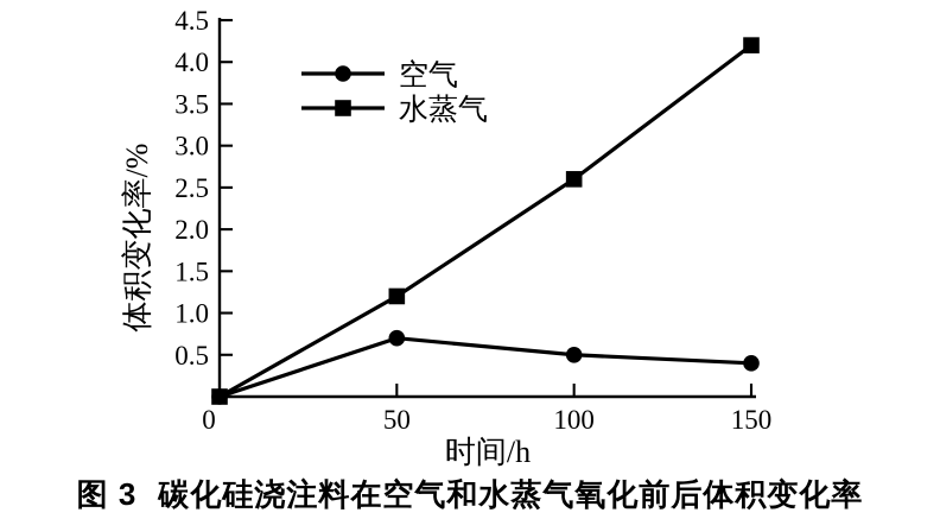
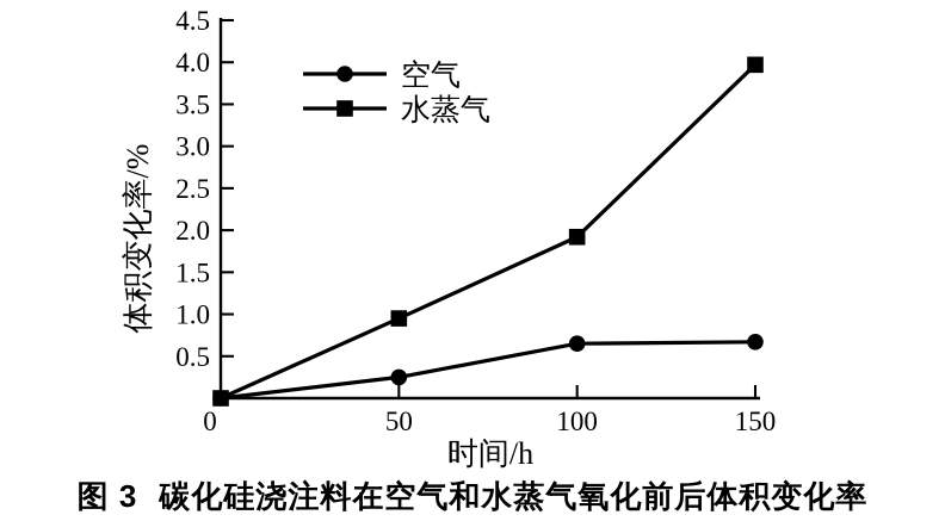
空气/50: 0.7 -> 0.2
水蒸气/50: 1.2 -> 0.9
空气/100: 0.5 -> 0.7
水蒸气/100: 2.6 -> 1.9
空气/150: 0.4 -> 0.7
水蒸气/150: 4.2 -> 4.0
